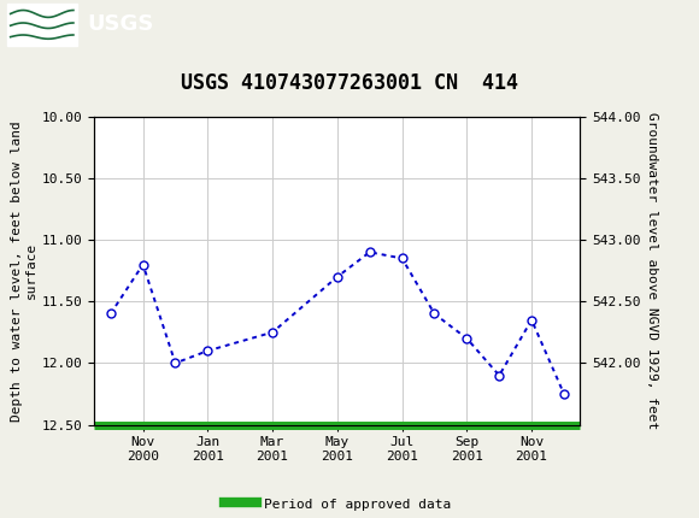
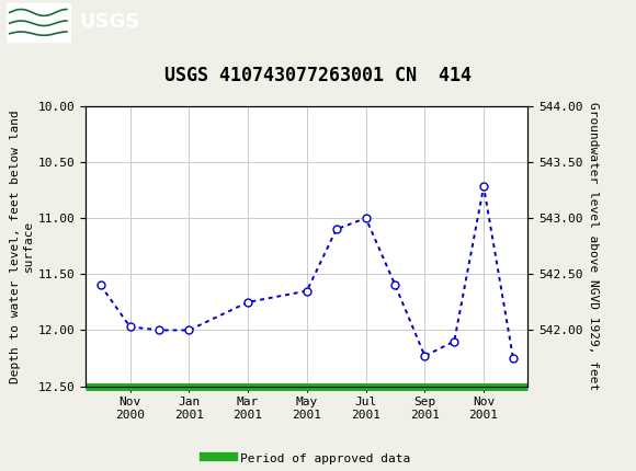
Nov 2000: 11.20 -> 11.97
Jan 2001: 11.90 -> 12.00
May 2001: 11.30 -> 11.65
Jul 2001: 11.15 -> 11.00
Sep 2001: 11.80 -> 12.23
Nov 2001: 11.65 -> 10.72
